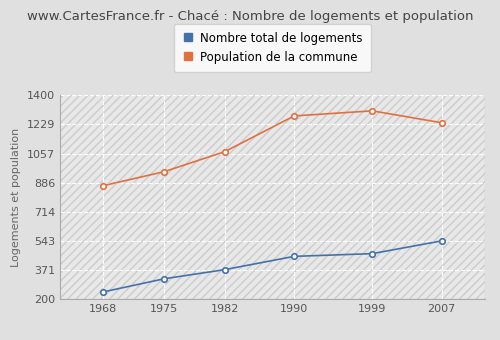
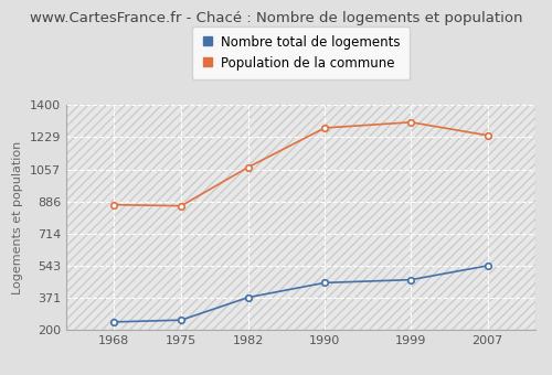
Nombre total de logements/1975: 320 -> 250
Population de la commune/1975: 950 -> 860
